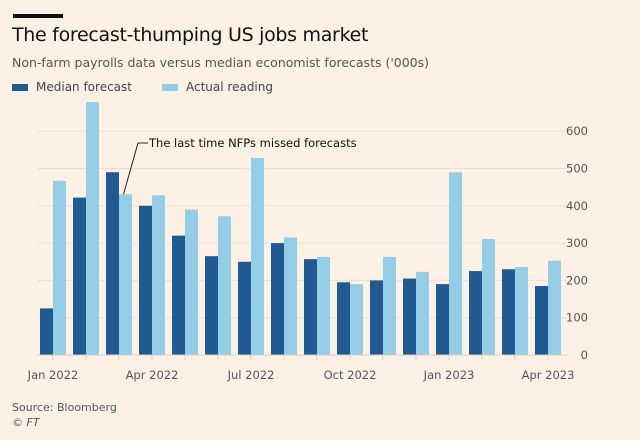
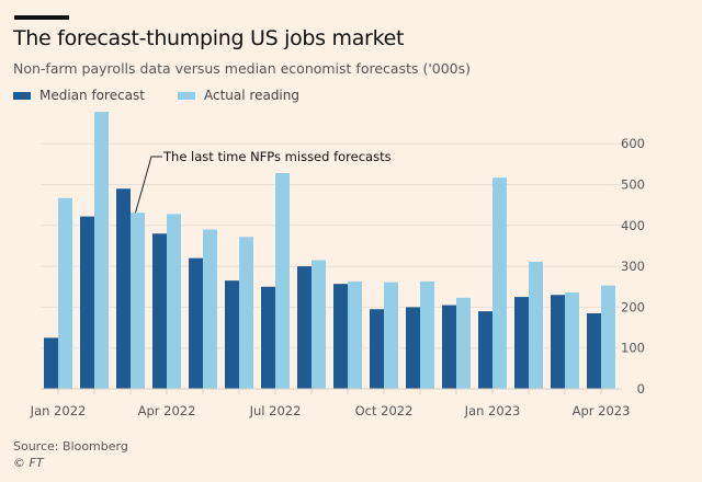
Median forecast/Apr 2022: 400 -> 380
Actual reading/Oct 2022: 190 -> 260
Actual reading/Jan 2023: 490 -> 520
